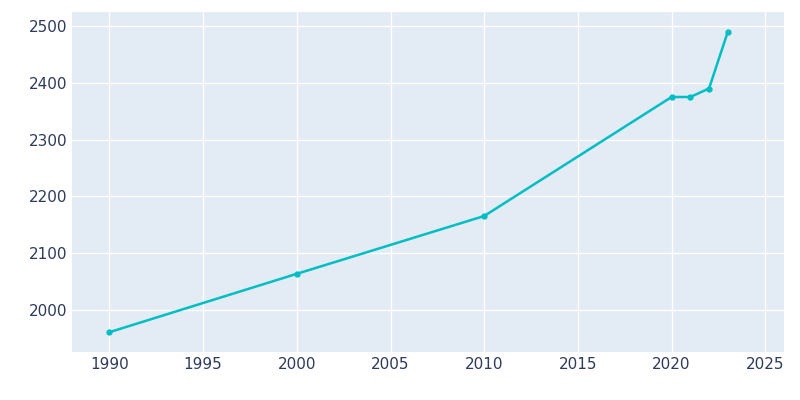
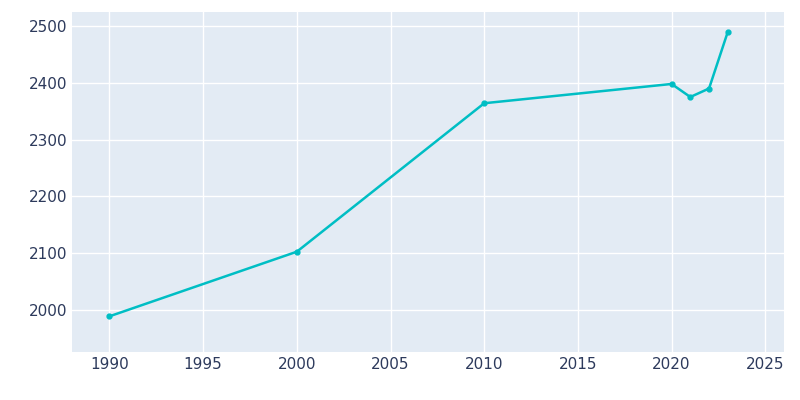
1990: 1960 -> 1988
2000: 2063 -> 2102
2010: 2165 -> 2364
2020: 2375 -> 2398
